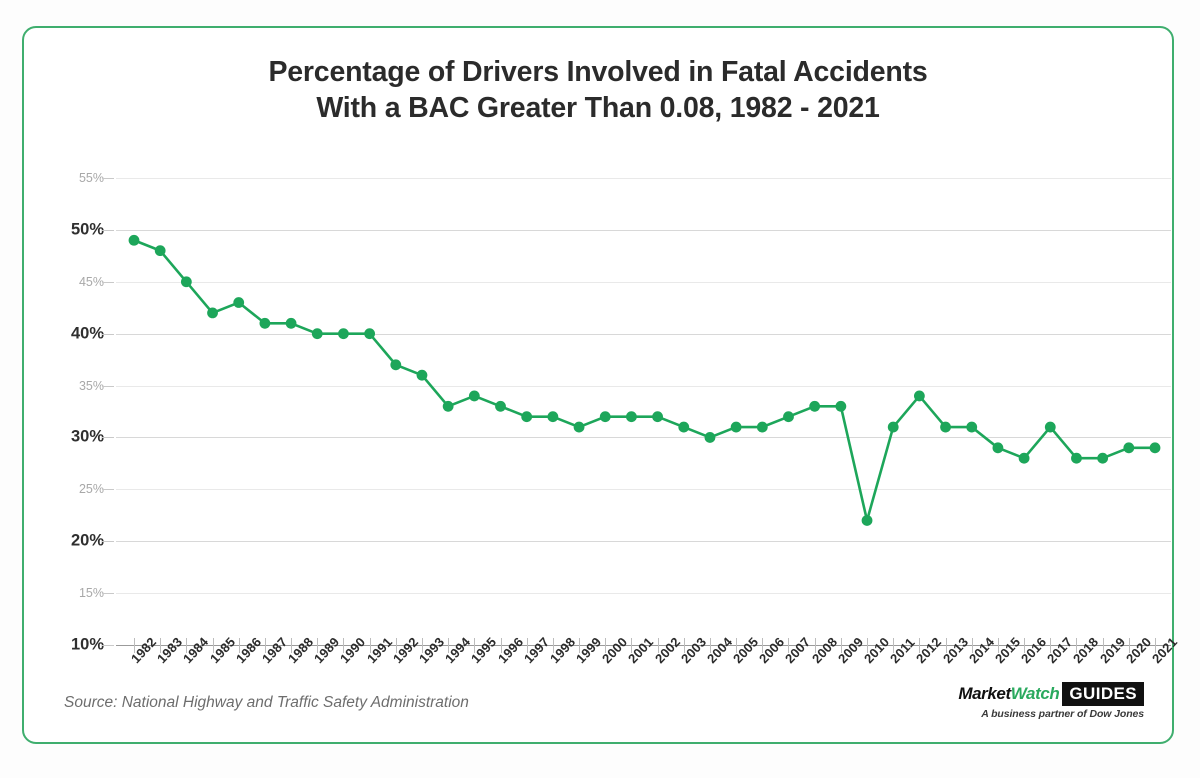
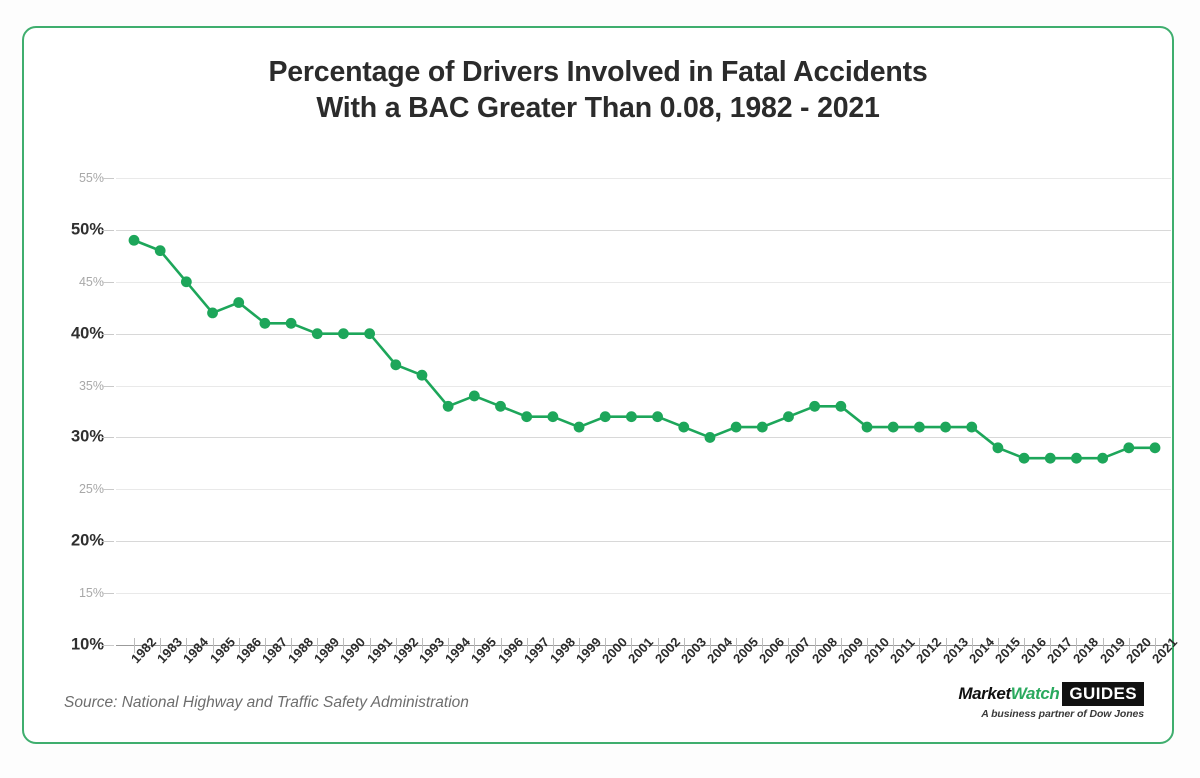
2010: 22% -> 31%
2012: 34% -> 31%
2017: 31% -> 28%
